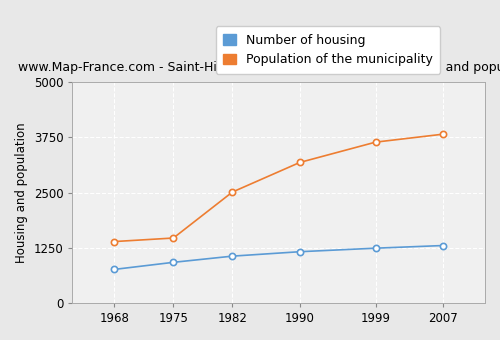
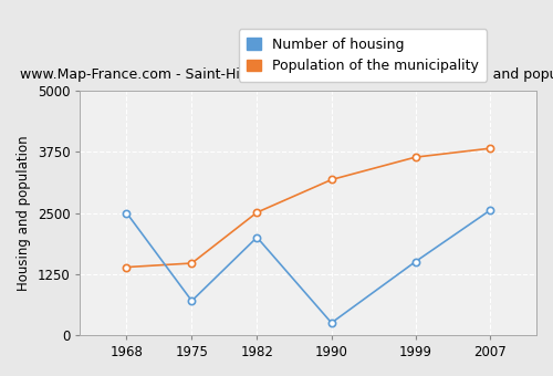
Number of housing/1968: 760 -> 2500
Number of housing/1975: 920 -> 700
Number of housing/1982: 1060 -> 2000
Number of housing/1990: 1160 -> 250
Number of housing/1999: 1240 -> 1500
Number of housing/2007: 1300 -> 2550
